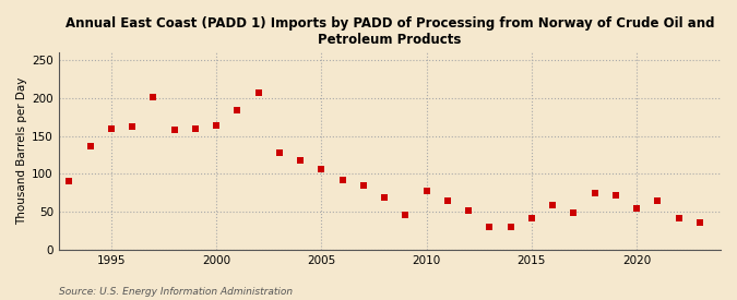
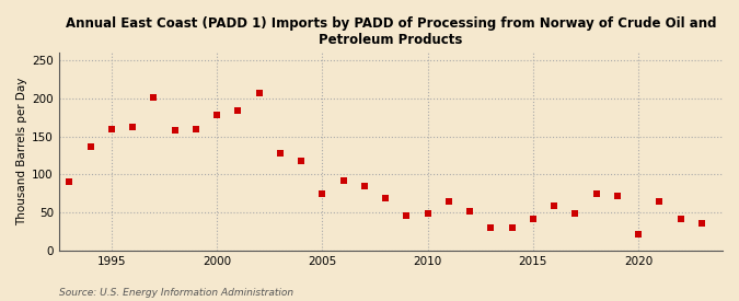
2000: 164 -> 178
2005: 106 -> 74
2010: 78 -> 49
2020: 54 -> 21
